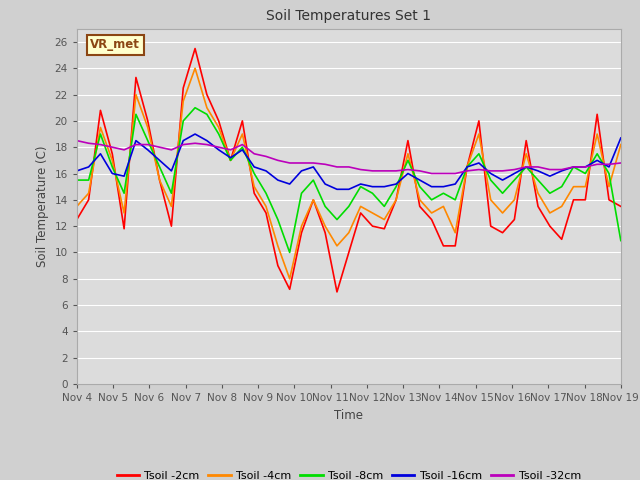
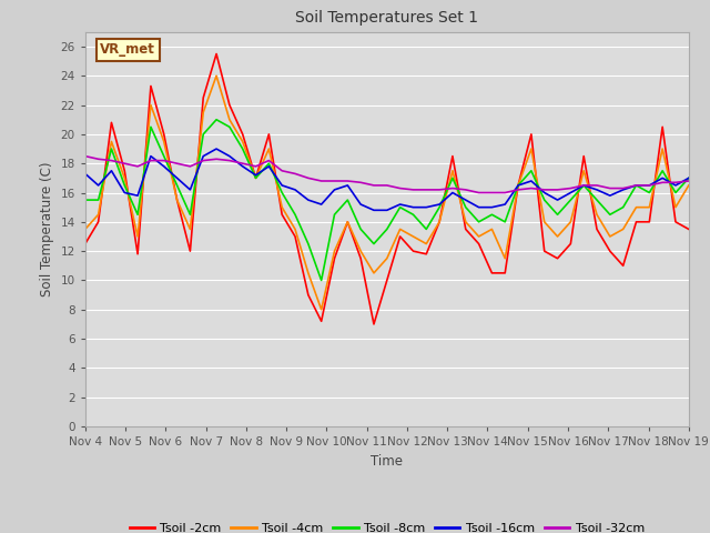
Tsoil -16cm/Nov 4: 16.2 -> 17.3
Tsoil -4cm/Nov 19: 18.2 -> 16.5
Tsoil -8cm/Nov 19: 10.9 -> 17.0
Tsoil -16cm/Nov 19: 18.7 -> 17.0
